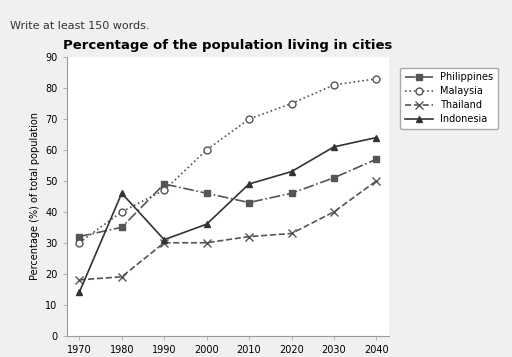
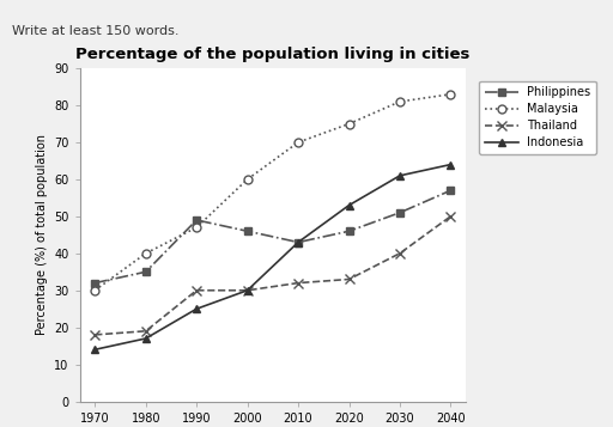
Indonesia/1980: 46 -> 17
Indonesia/1990: 31 -> 25
Indonesia/2000: 36 -> 30
Indonesia/2010: 49 -> 43
